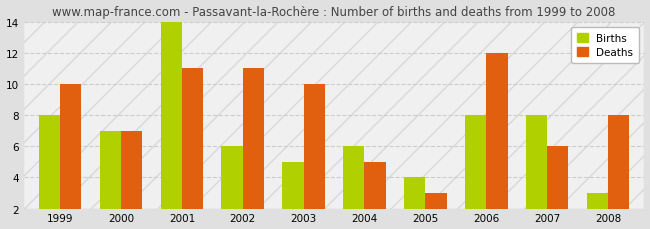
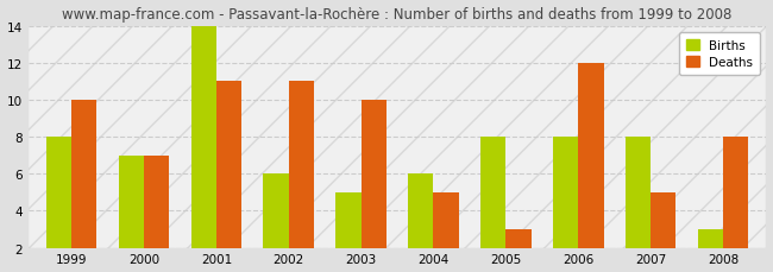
Births/2005: 4 -> 8
Deaths/2007: 6 -> 5
